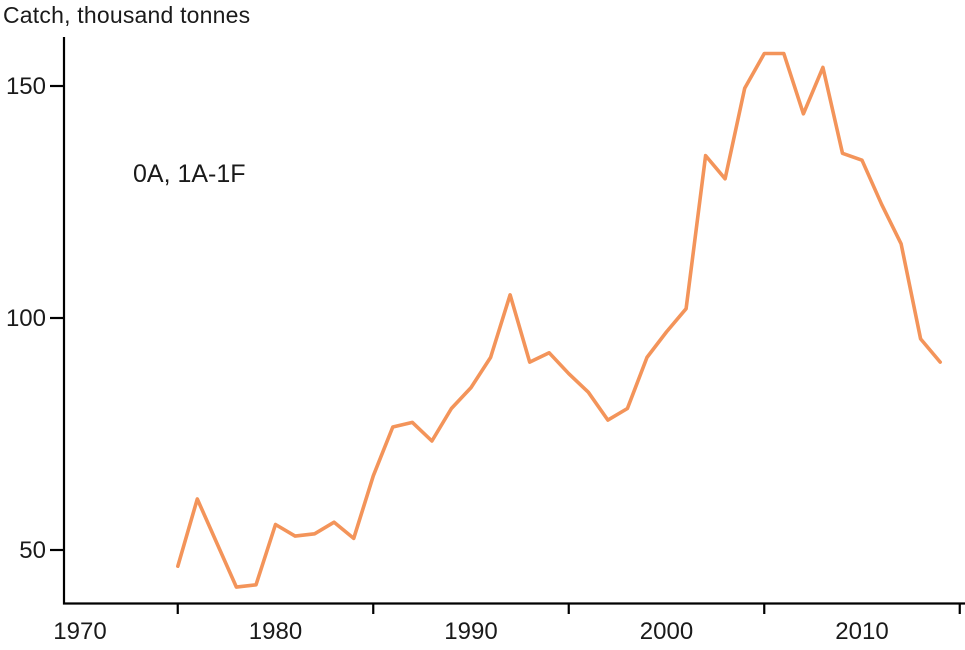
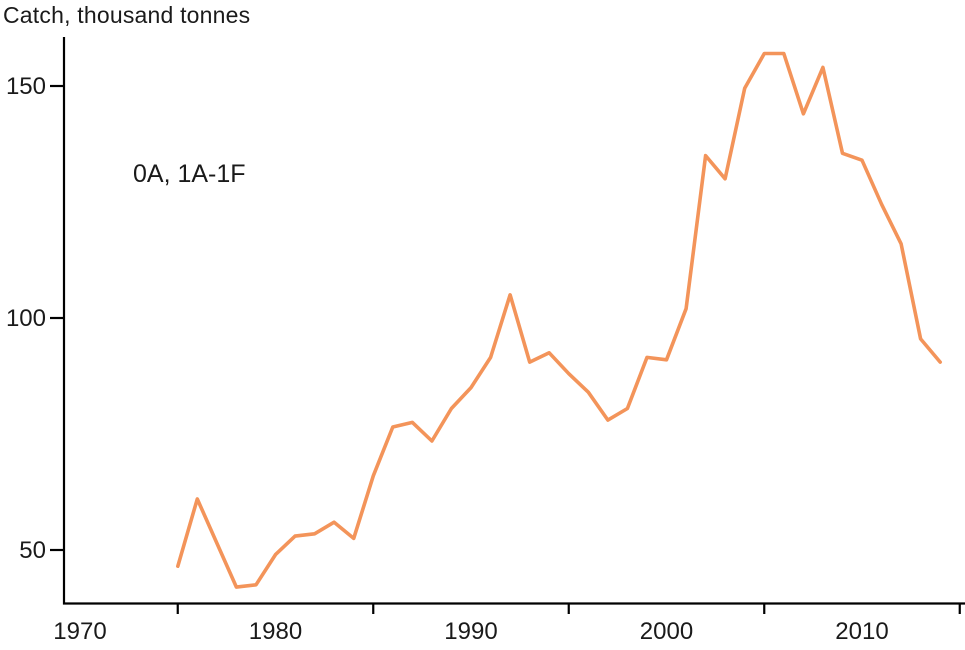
1980: 56 -> 49
2000: 97 -> 91
